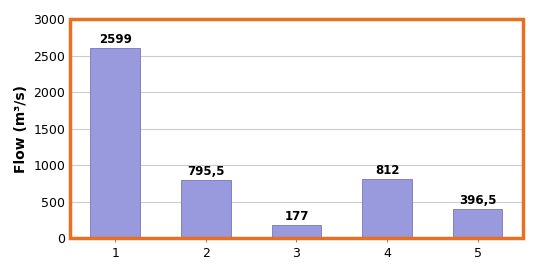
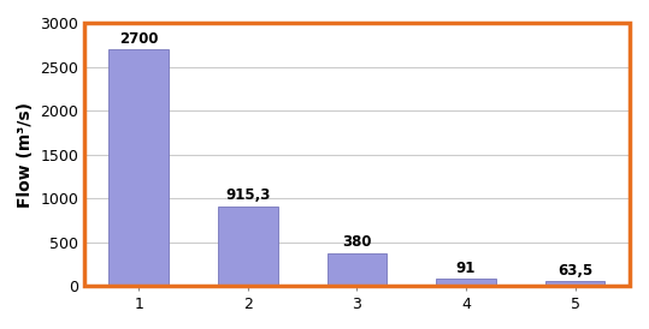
1: 2599 -> 2700
2: 795,5 -> 915,3
3: 177 -> 380
4: 812 -> 91
5: 396,5 -> 63,5
